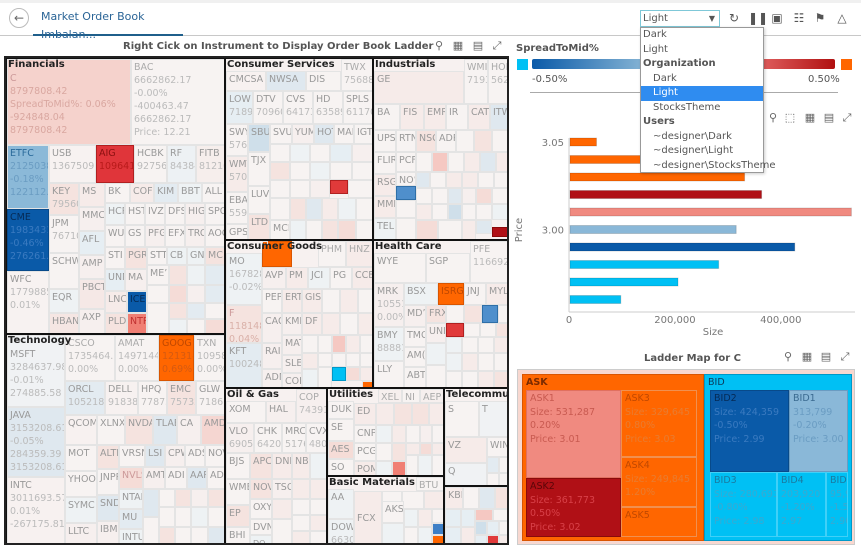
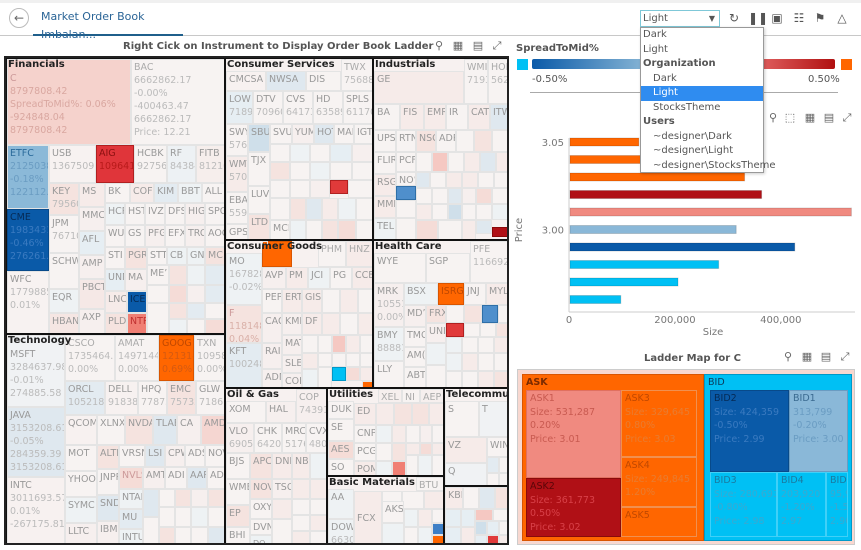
3.05: 50000 -> 130000
